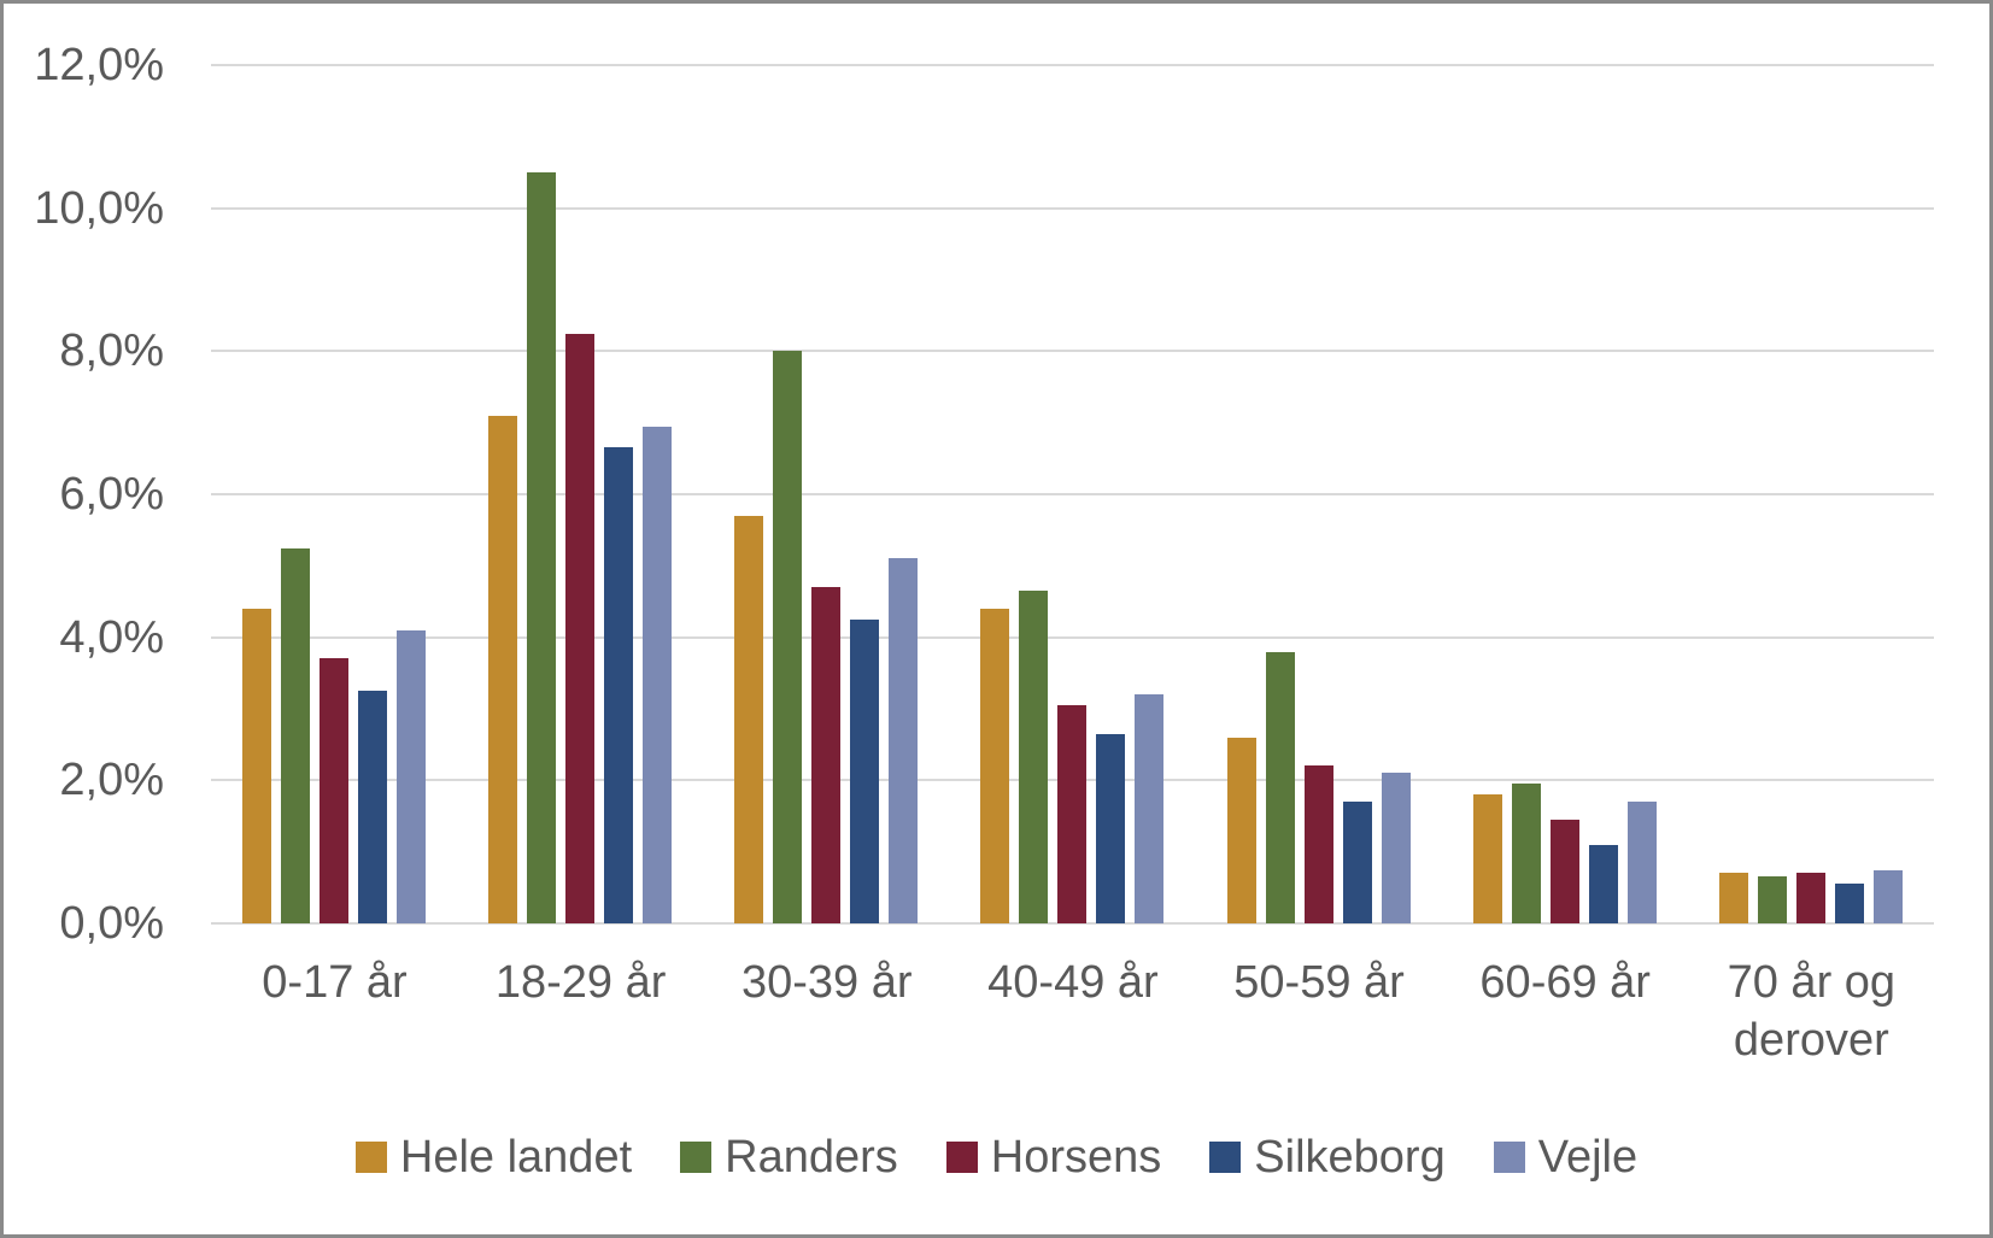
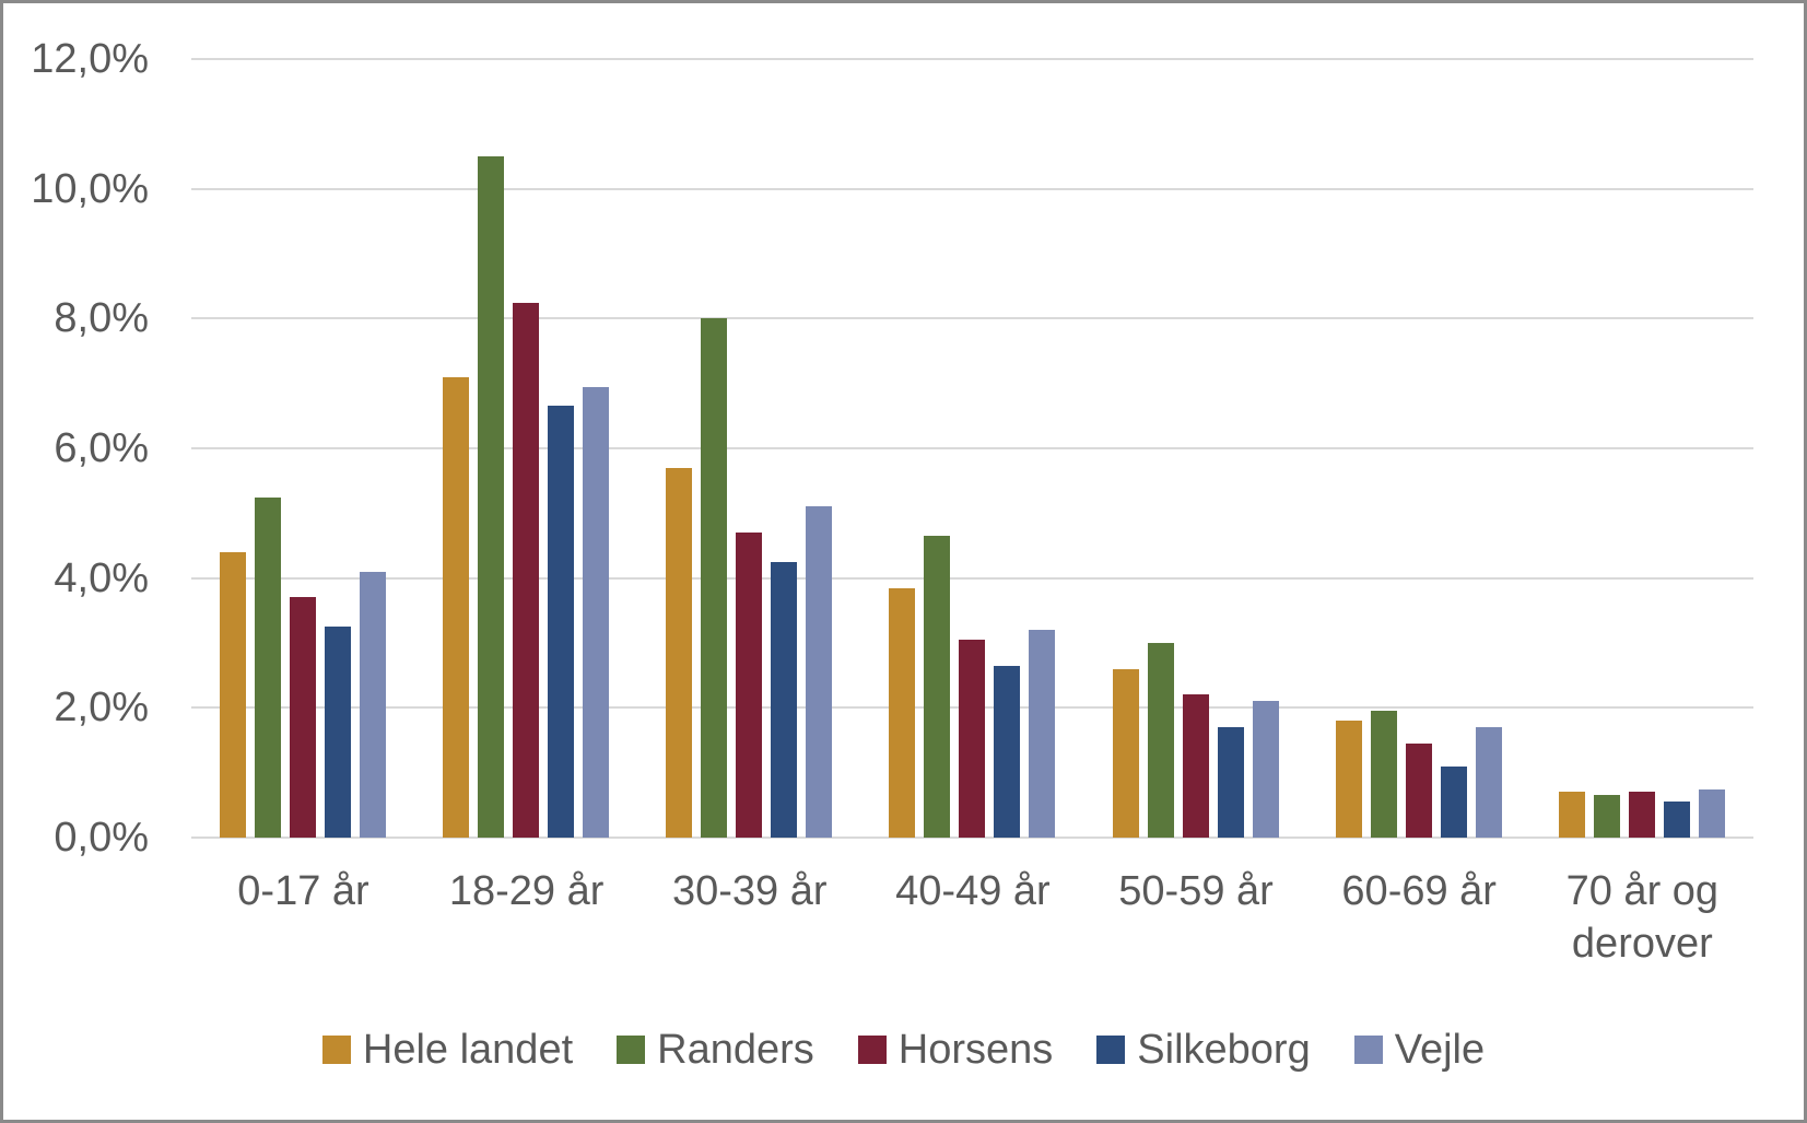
Hele landet/40-49 år: 4,4% -> 3,9%
Randers/50-59 år: 3,8% -> 3,0%
